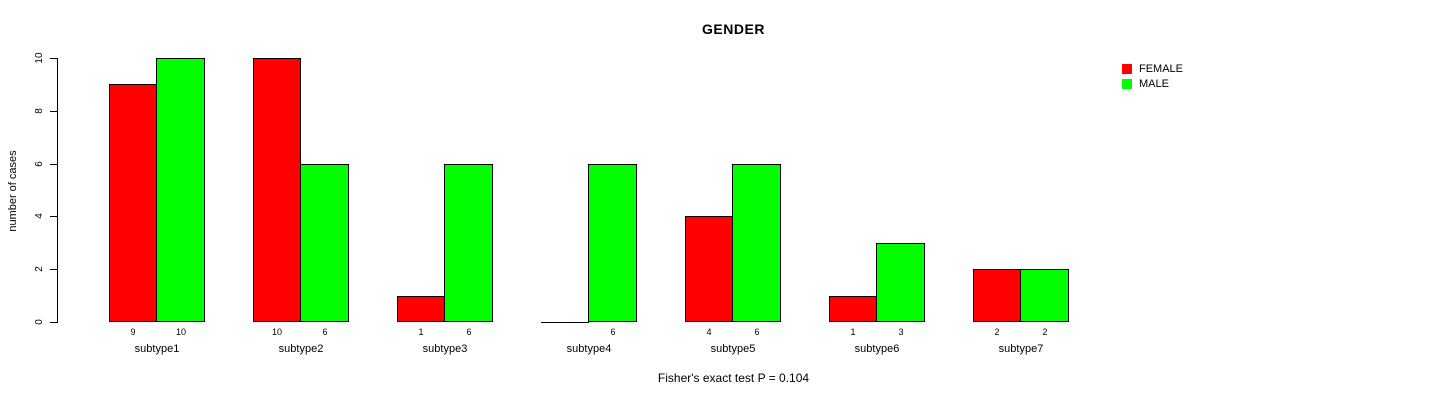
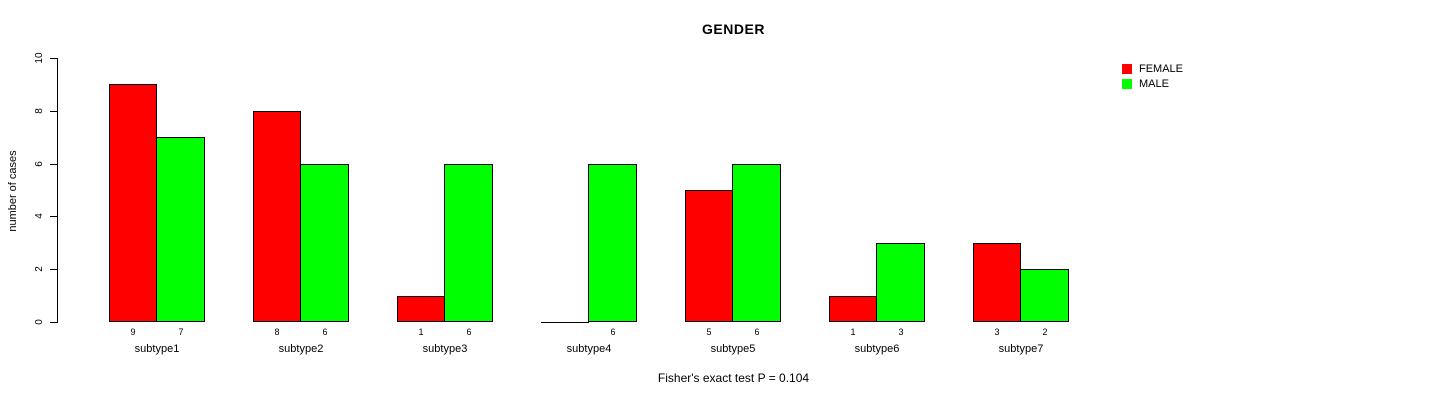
MALE/subtype1: 10 -> 7
FEMALE/subtype2: 10 -> 8
FEMALE/subtype5: 4 -> 5
FEMALE/subtype7: 2 -> 3
